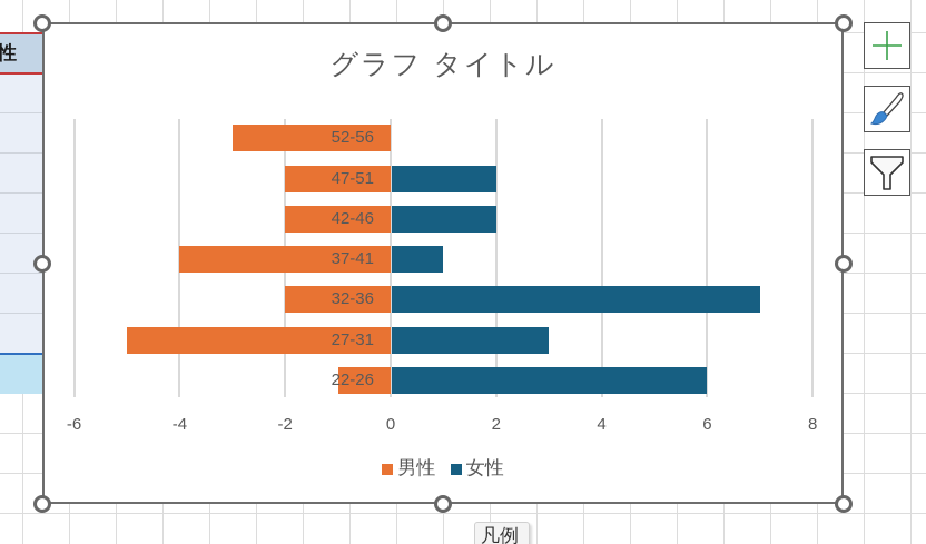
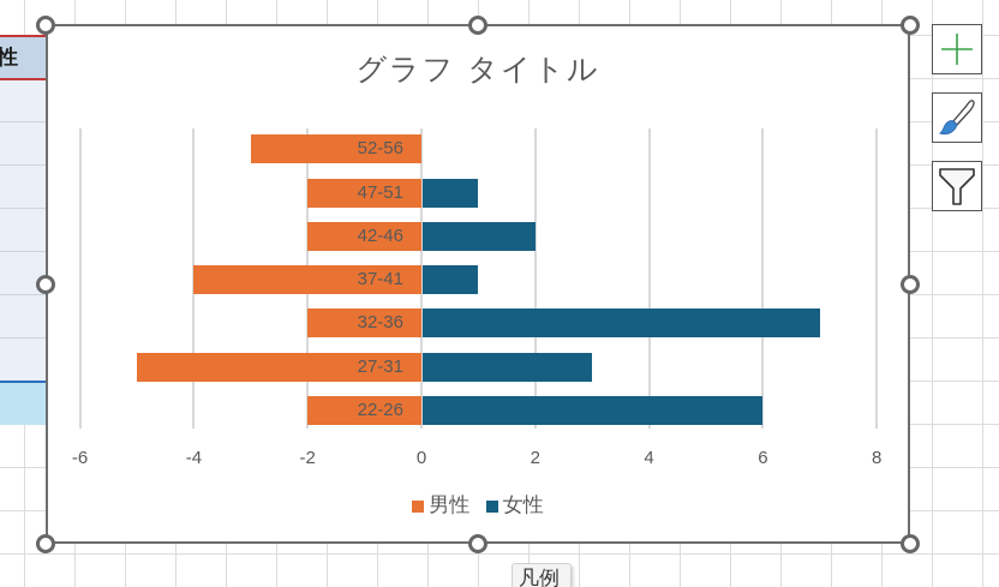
男性/22-26: -1 -> -2
女性/47-51: 2 -> 1
